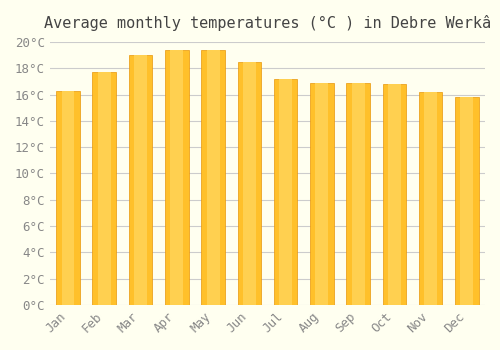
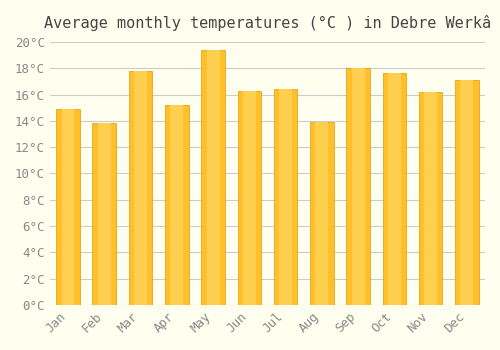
Jan: 16.3°C -> 14.9°C
Feb: 17.7°C -> 13.8°C
Mar: 19.0°C -> 17.8°C
Apr: 19.4°C -> 15.2°C
Jun: 18.5°C -> 16.3°C
Jul: 17.2°C -> 16.4°C
Aug: 16.9°C -> 13.9°C
Sep: 16.9°C -> 18.0°C
Oct: 16.8°C -> 17.6°C
Dec: 15.8°C -> 17.1°C
